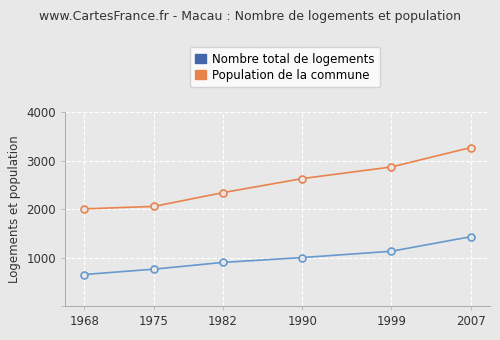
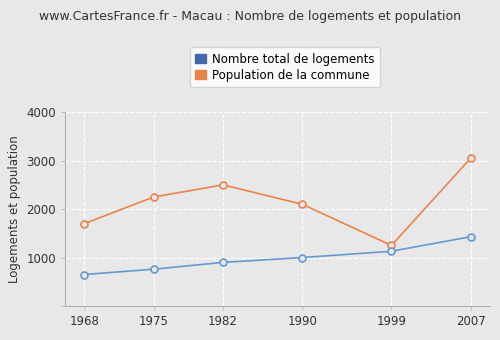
Population de la commune/1968: 2000 -> 1700
Population de la commune/1975: 2060 -> 2250
Population de la commune/1982: 2340 -> 2500
Population de la commune/1990: 2630 -> 2100
Population de la commune/1999: 2870 -> 1250
Population de la commune/2007: 3270 -> 3050
